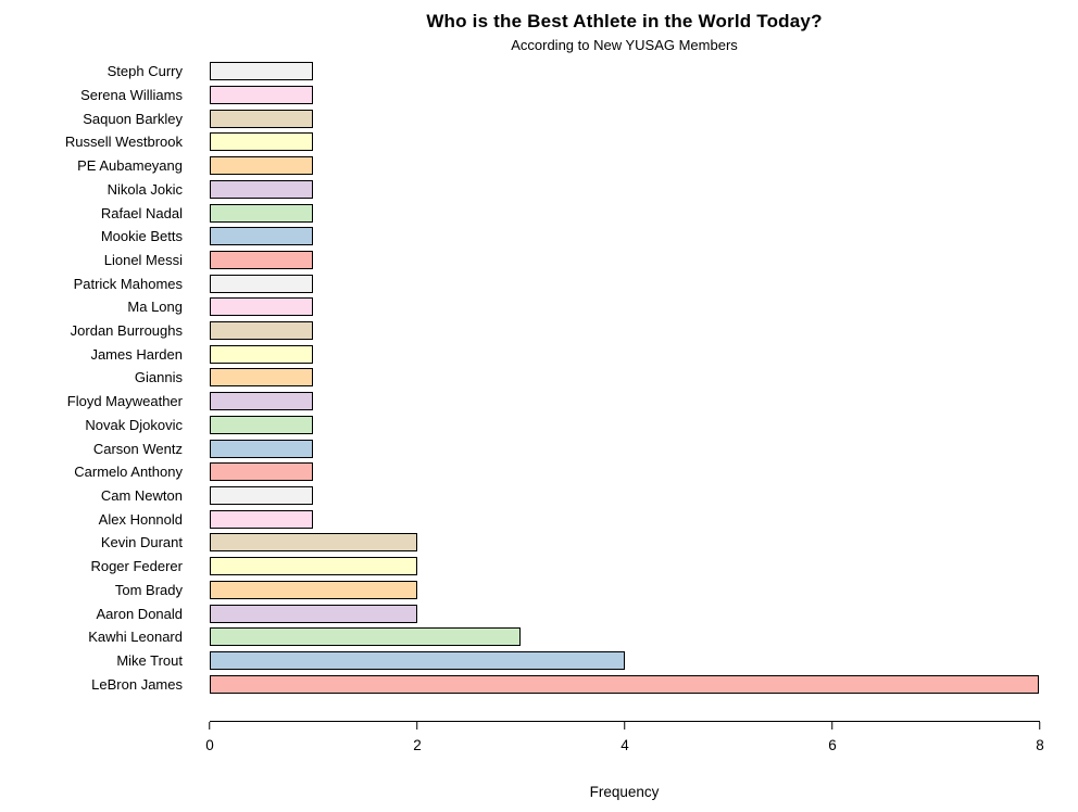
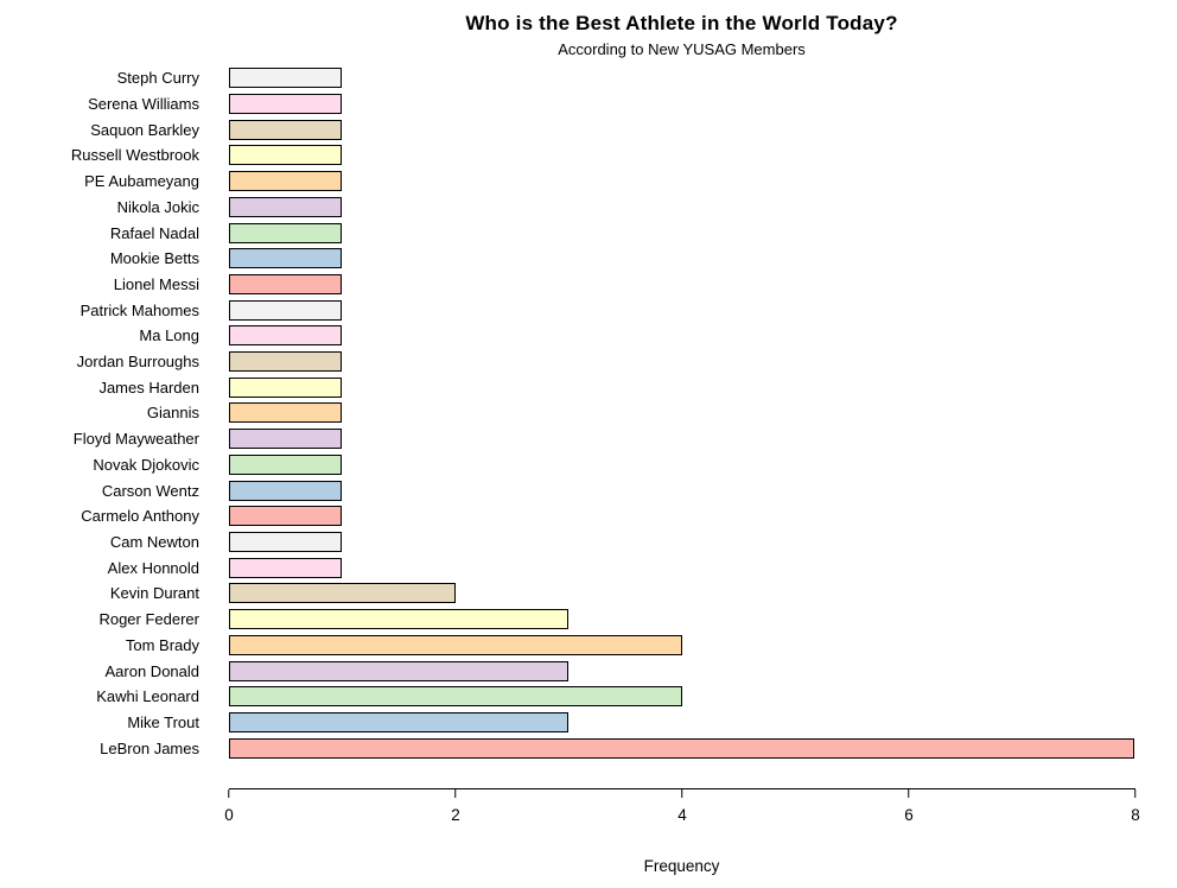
Roger Federer: 2 -> 3
Tom Brady: 2 -> 4
Aaron Donald: 2 -> 3
Kawhi Leonard: 3 -> 4
Mike Trout: 4 -> 3
